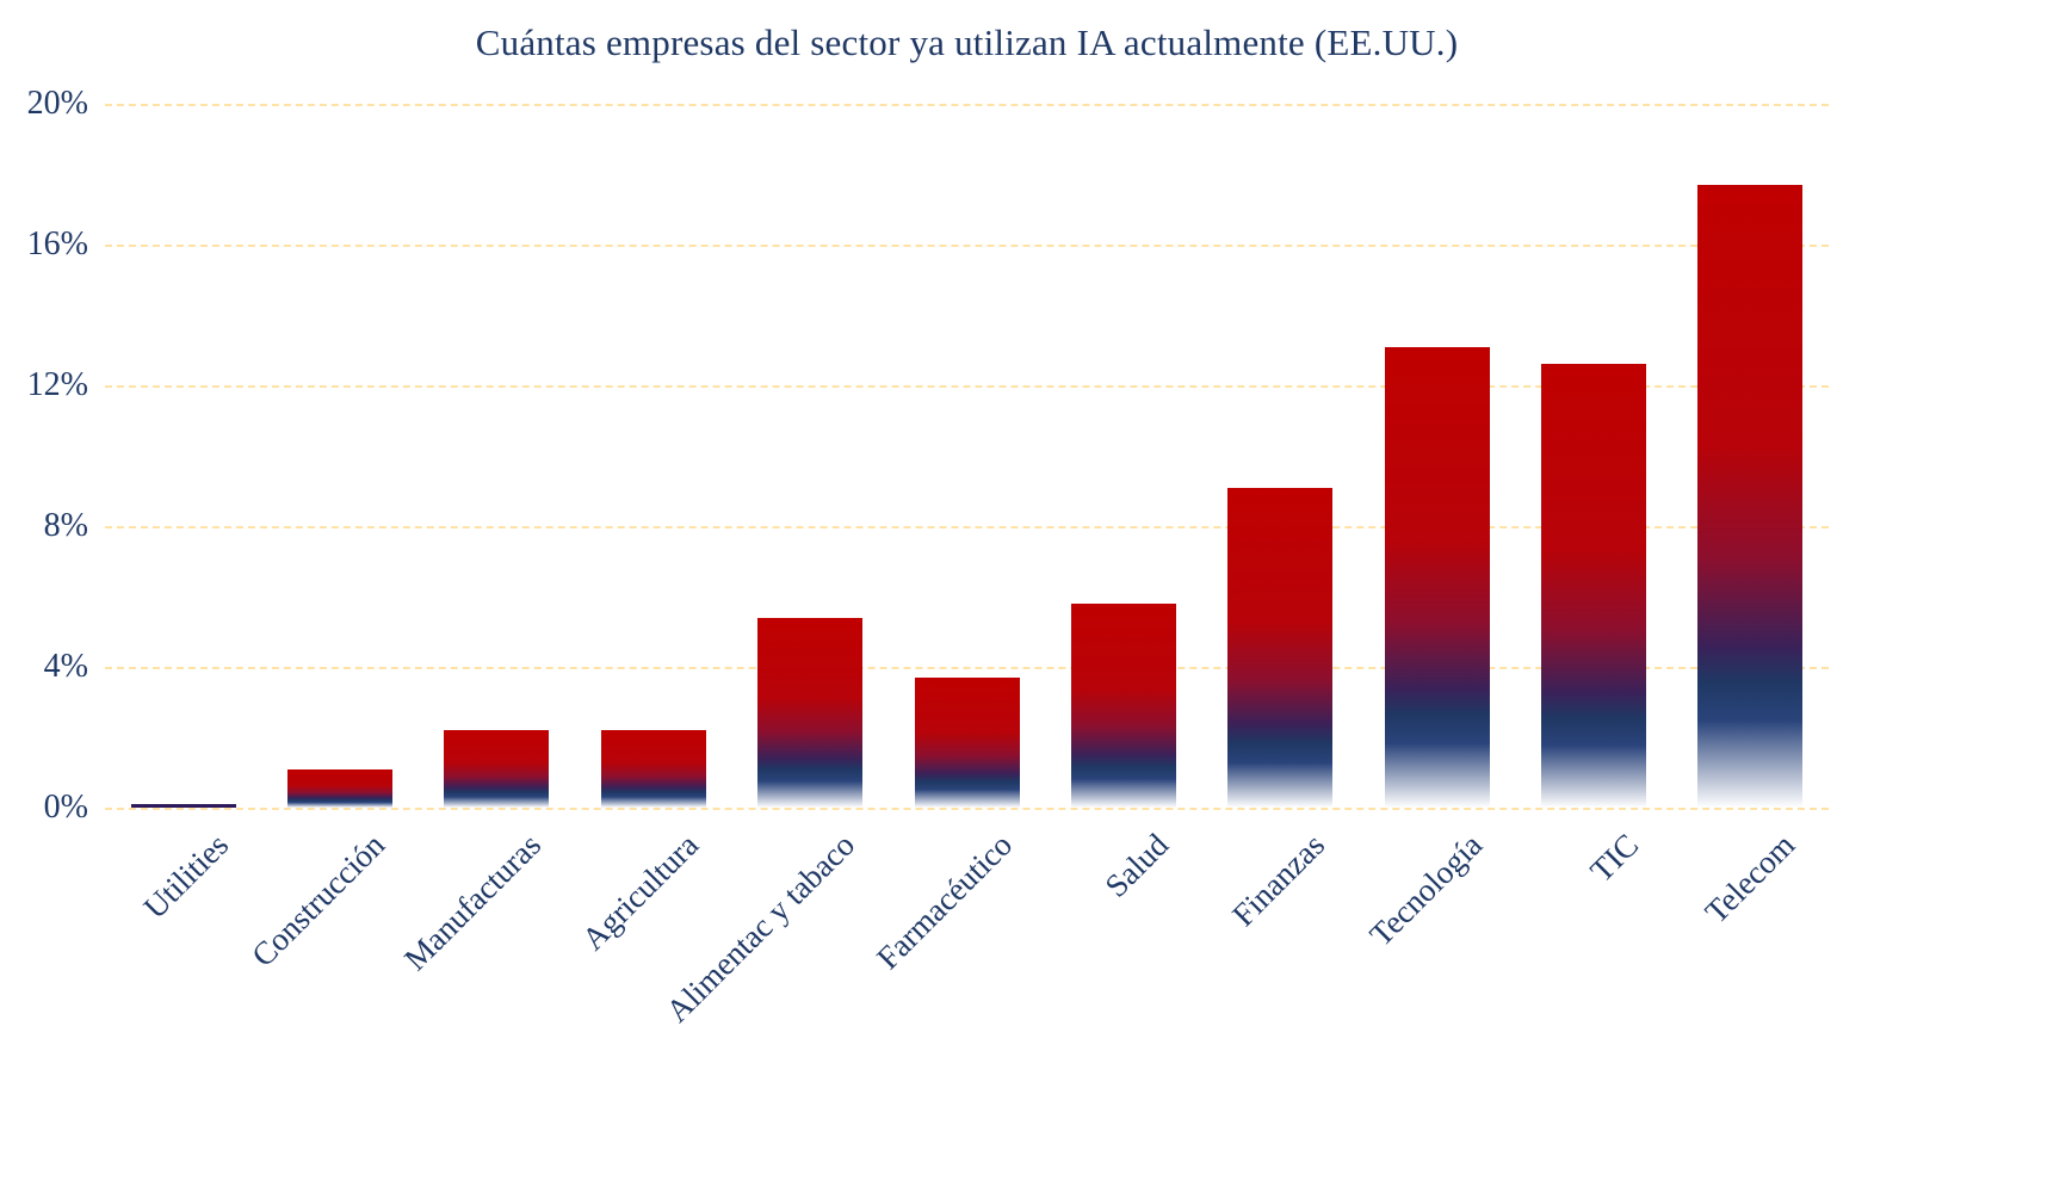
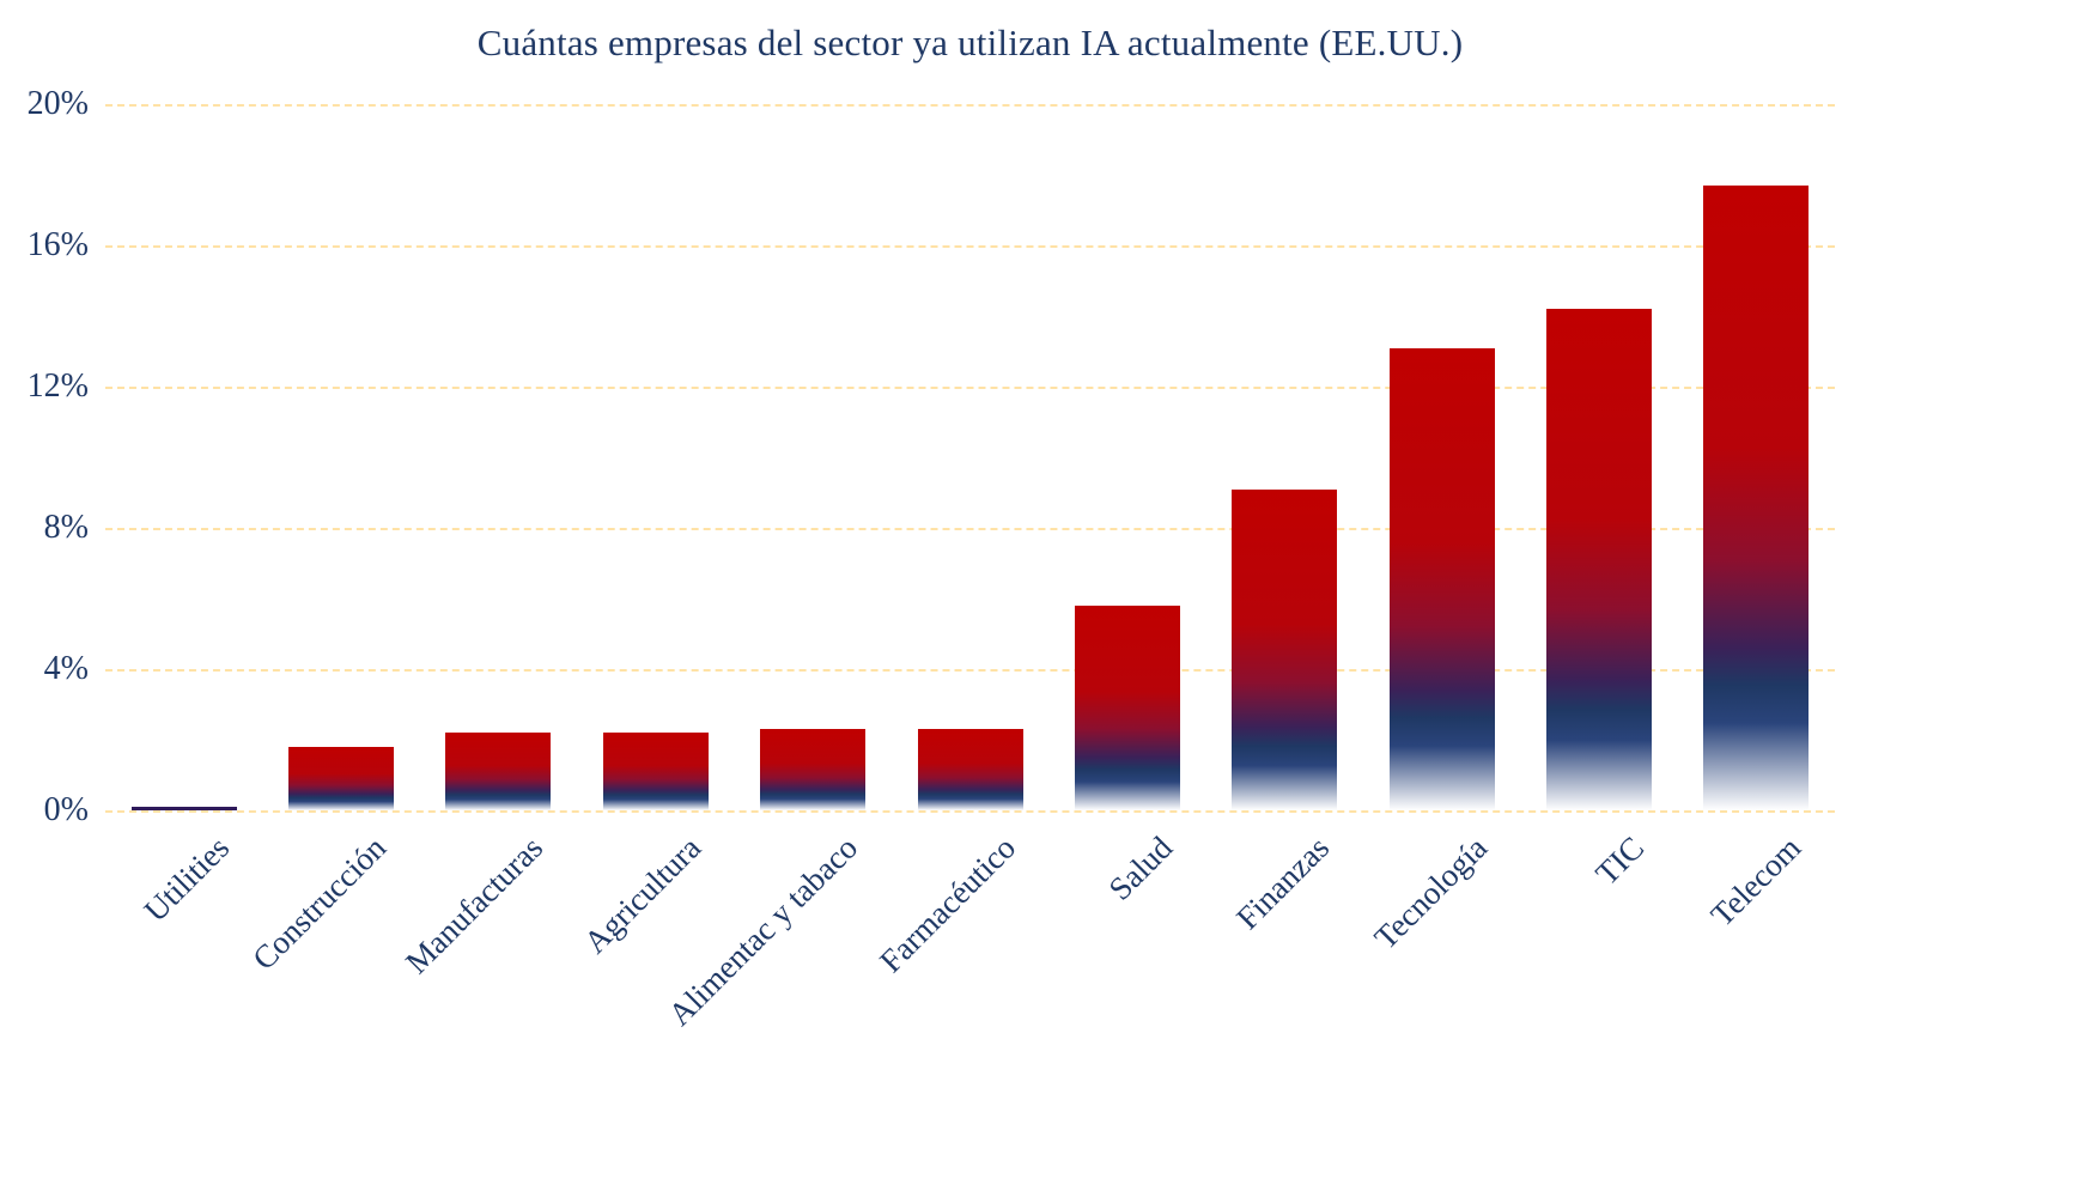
Construcción: 1.1% -> 1.8%
Alimentac y tabaco: 5.4% -> 2.3%
Farmacéutico: 3.7% -> 2.3%
TIC: 12.6% -> 14.2%
